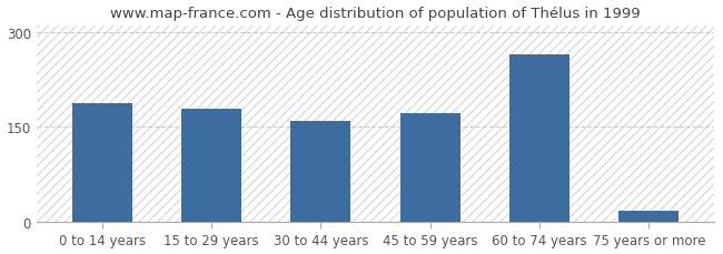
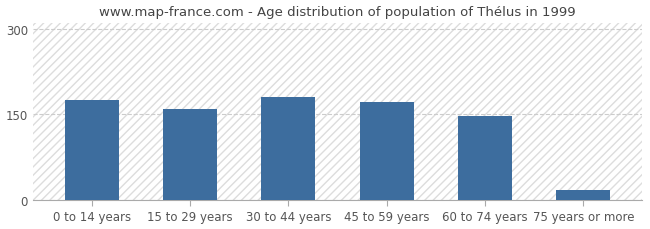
0 to 14 years: 188 -> 175
15 to 29 years: 178 -> 160
30 to 44 years: 160 -> 180
60 to 74 years: 264 -> 147
